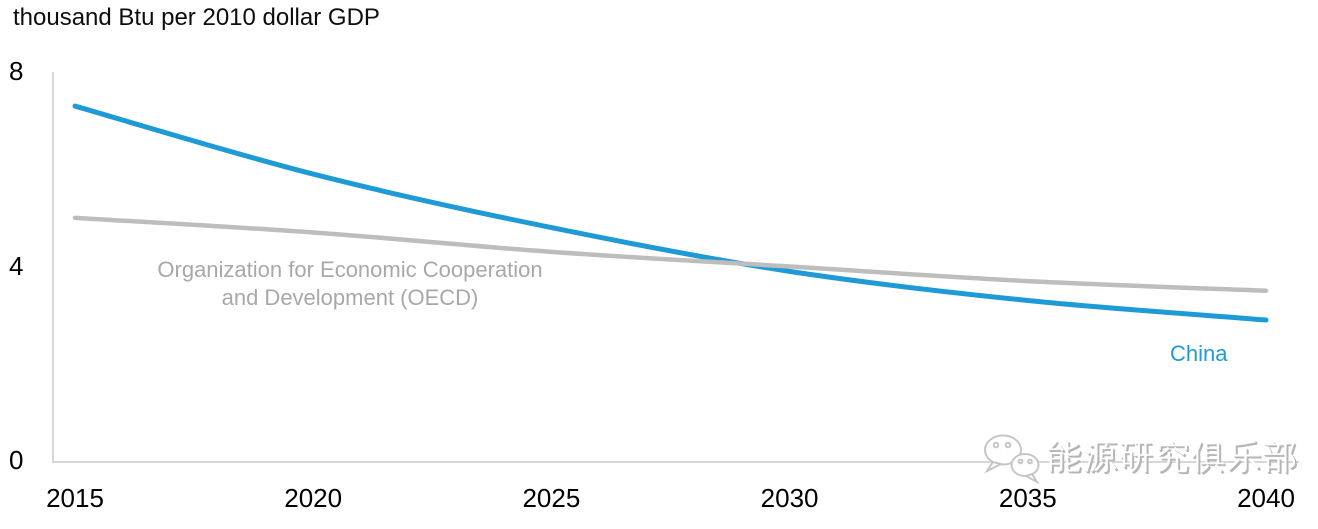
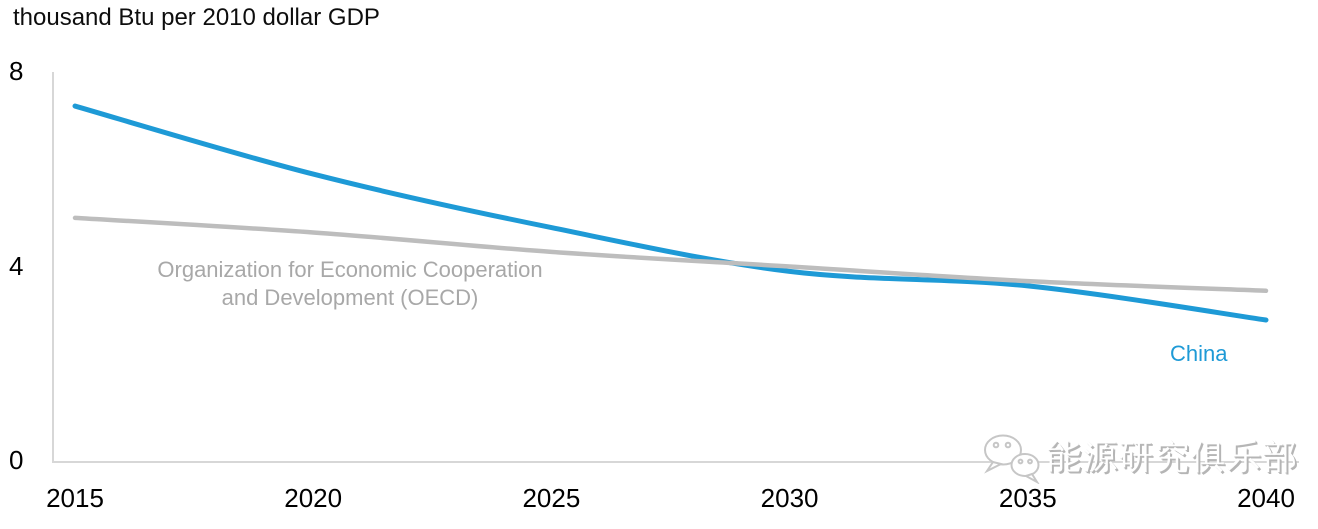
China/2035: 3.3 -> 3.6
